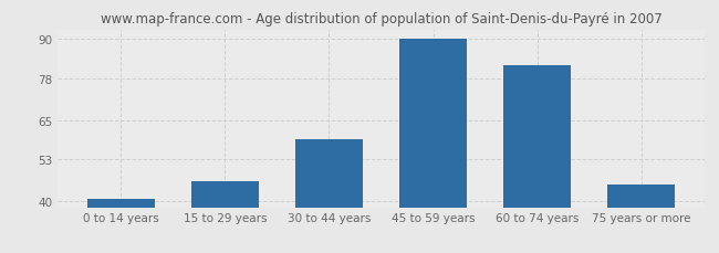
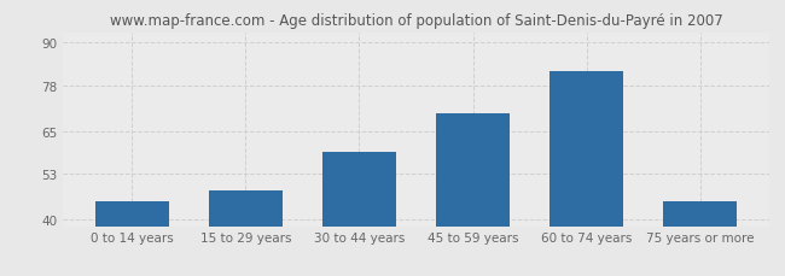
0 to 14 years: 40.5 -> 45.0
15 to 29 years: 46.0 -> 48.0
45 to 59 years: 90.0 -> 70.0
